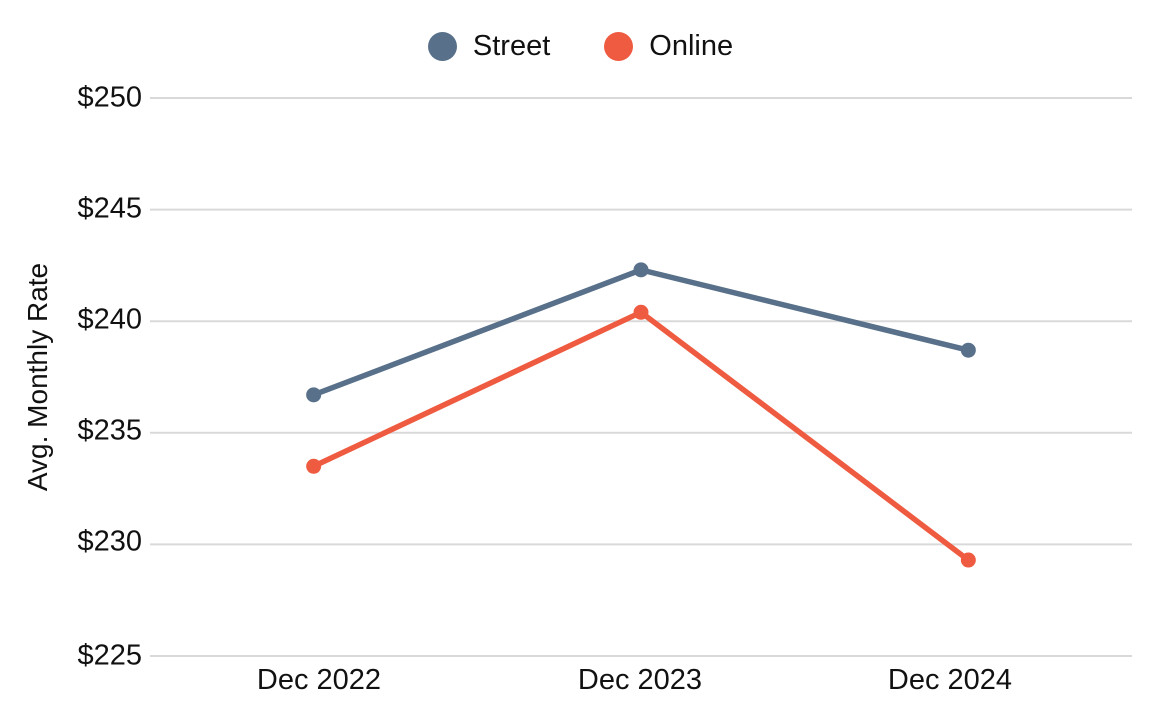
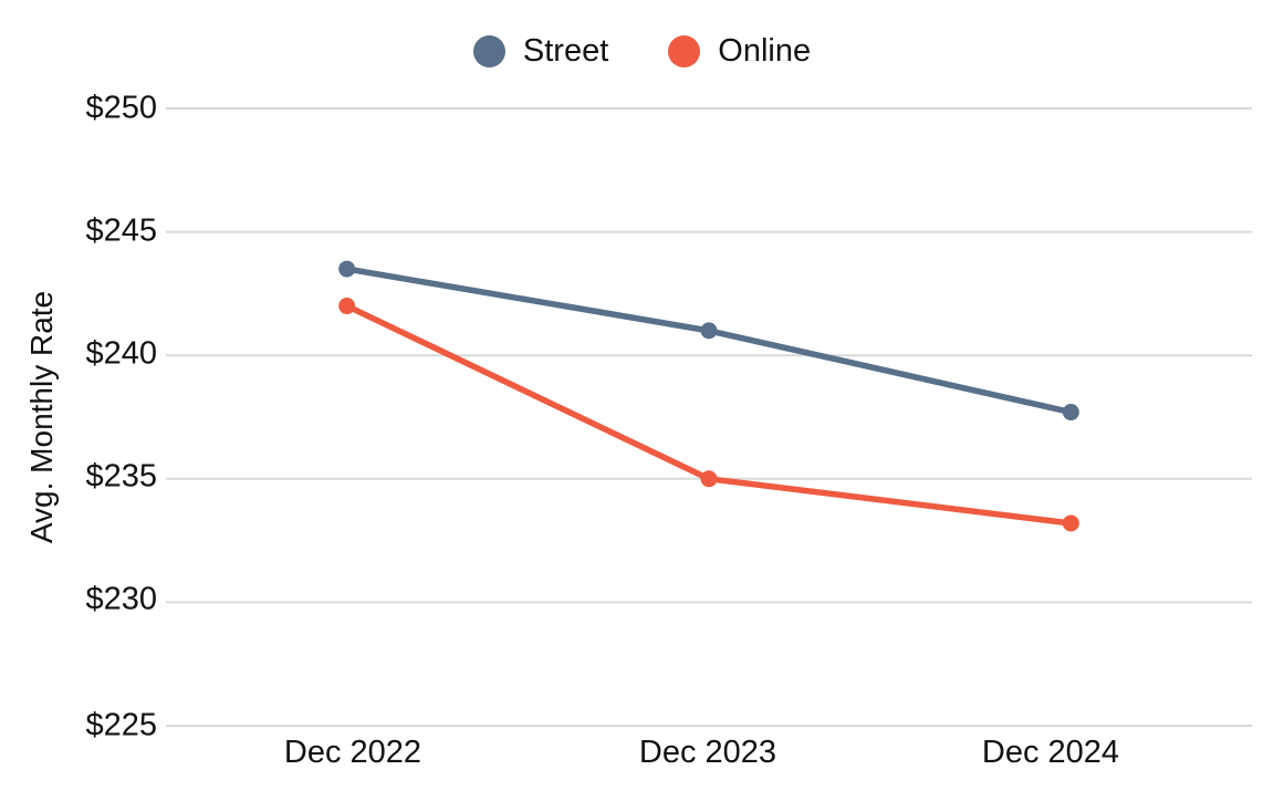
Street/Dec 2022: $236.7 -> $243.5
Online/Dec 2022: $233.5 -> $242.0
Street/Dec 2023: $242.3 -> $241.0
Online/Dec 2023: $240.4 -> $235.0
Street/Dec 2024: $238.7 -> $237.7
Online/Dec 2024: $229.3 -> $233.2
